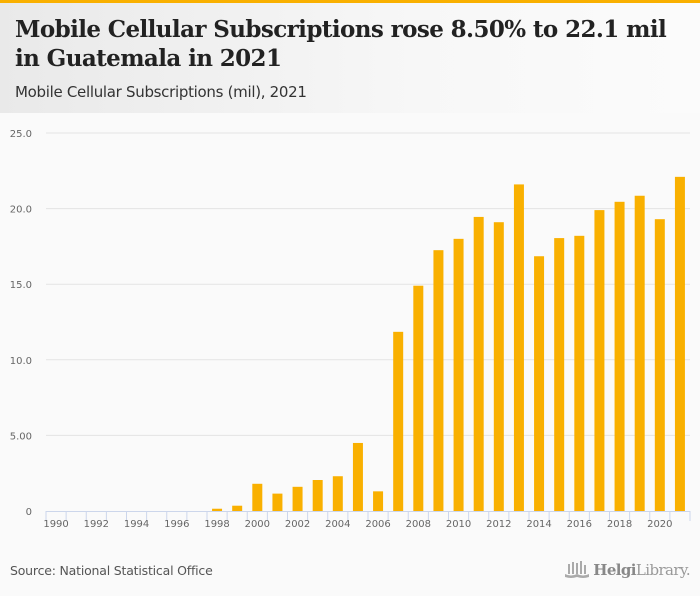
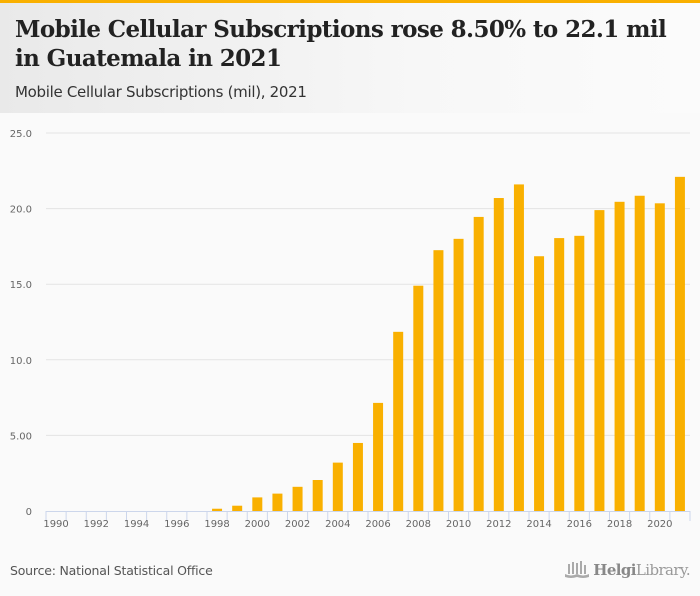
2000: 1.8 -> 0.9
2004: 2.3 -> 3.2
2006: 1.3 -> 7.2
2012: 19.1 -> 20.7
2020: 19.3 -> 20.4
